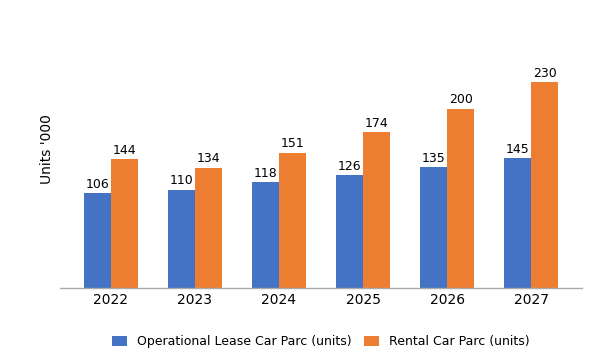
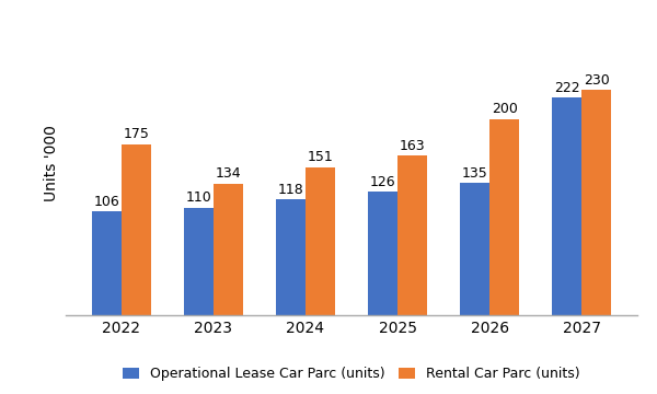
Rental Car Parc (units)/2022: 144 -> 175
Rental Car Parc (units)/2025: 174 -> 163
Operational Lease Car Parc (units)/2027: 145 -> 222
